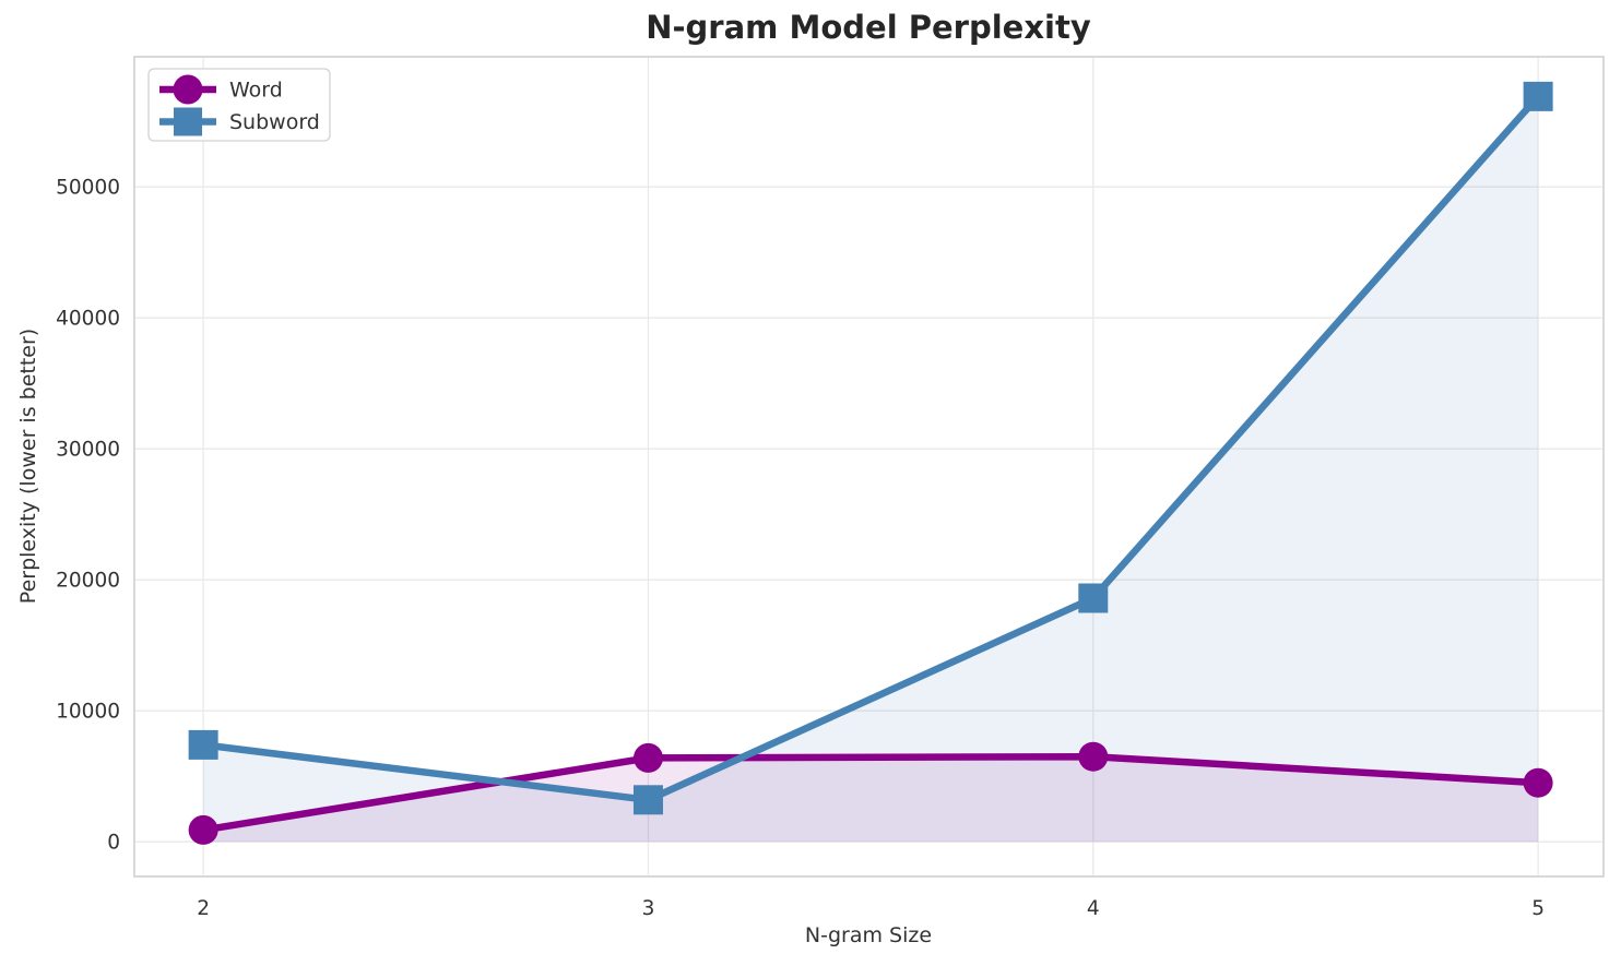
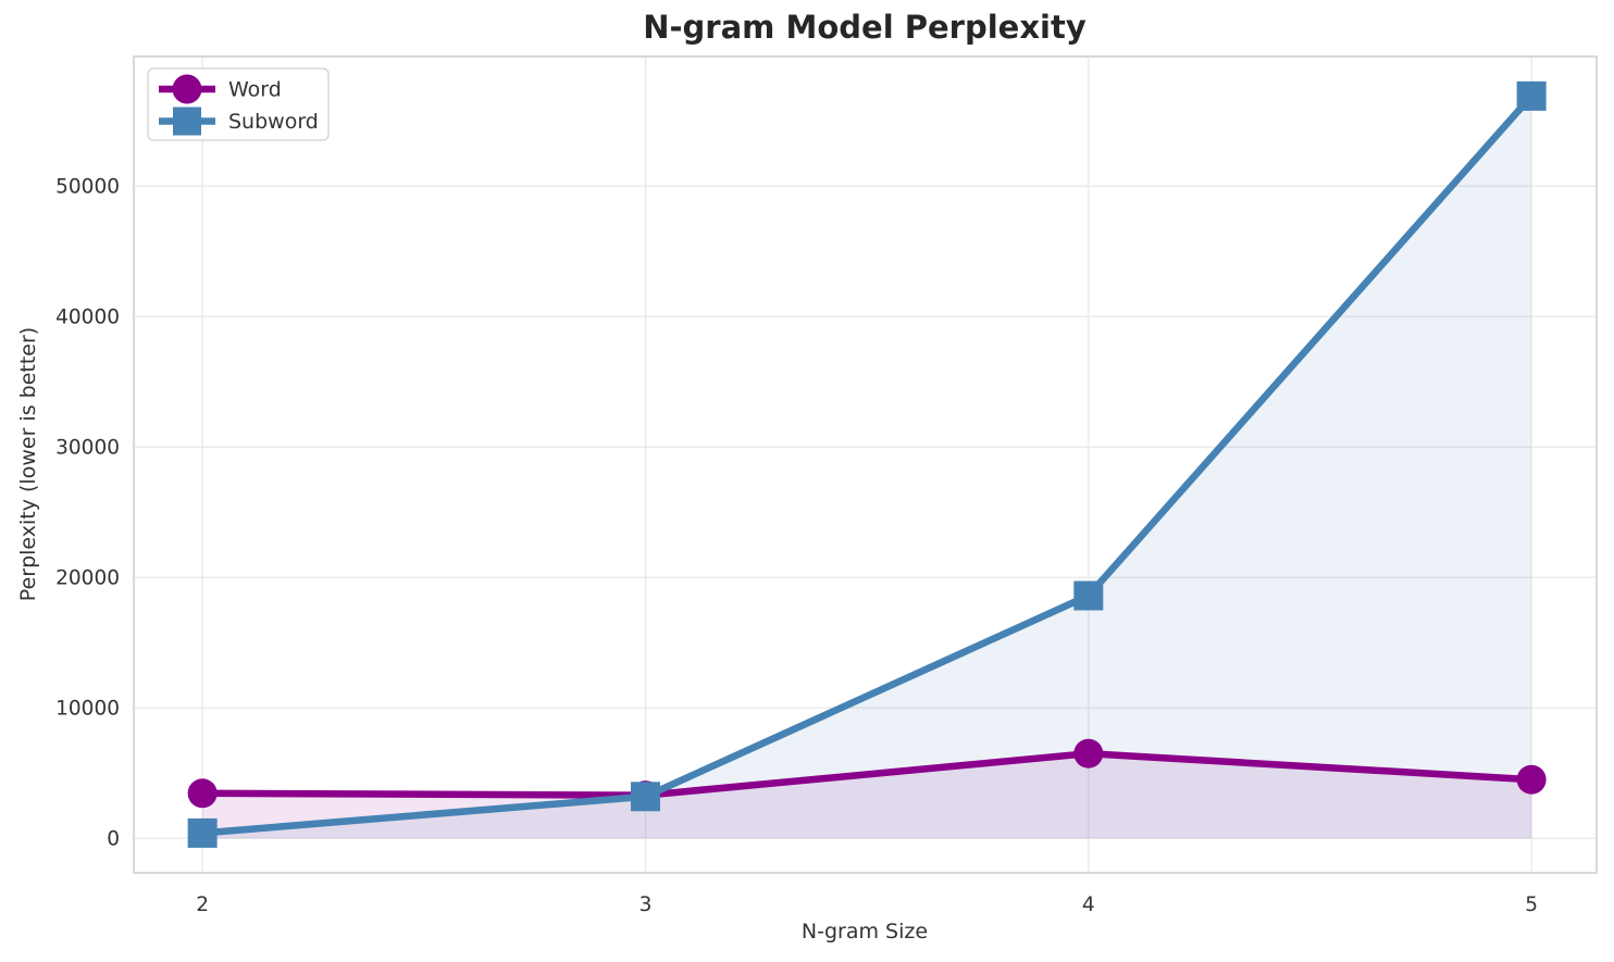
Word/2: 900 -> 3400
Subword/2: 7400 -> 400
Word/3: 6400 -> 3300
